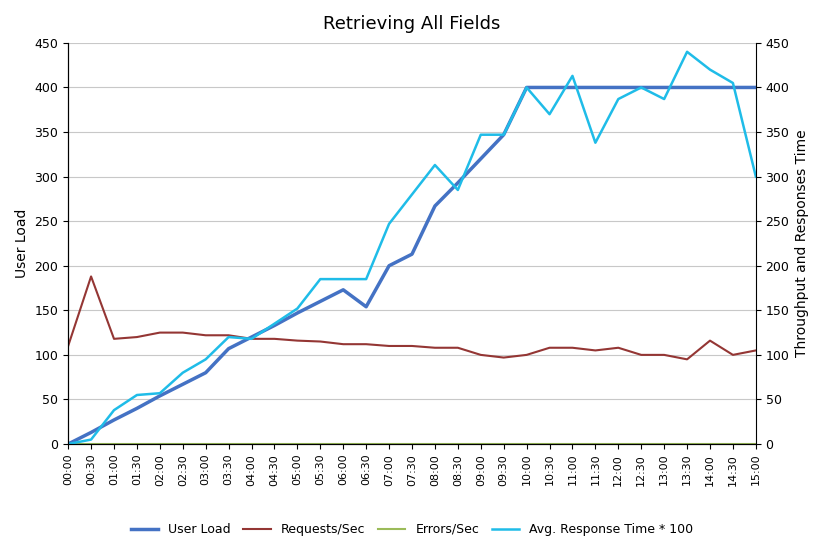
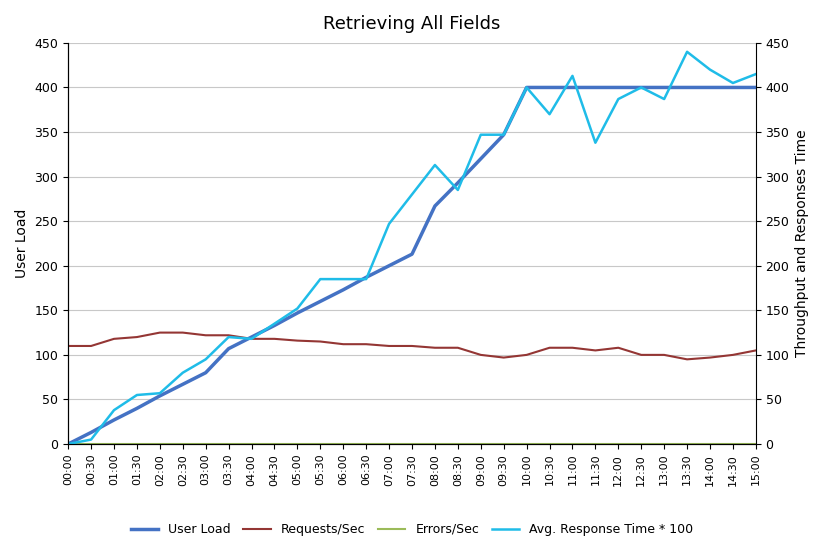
Requests/Sec/00:30: 188 -> 110
User Load/06:30: 154 -> 187
Requests/Sec/14:00: 116 -> 97
Avg. Response Time * 100/15:00: 300 -> 415
